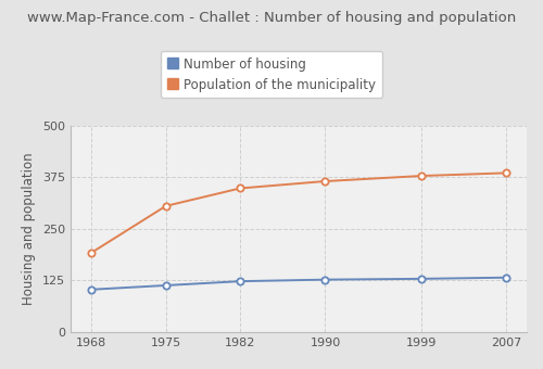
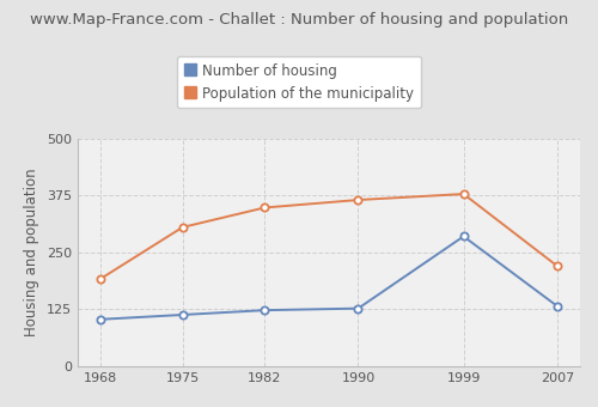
Number of housing/1999: 129 -> 285
Population of the municipality/2007: 385 -> 220
